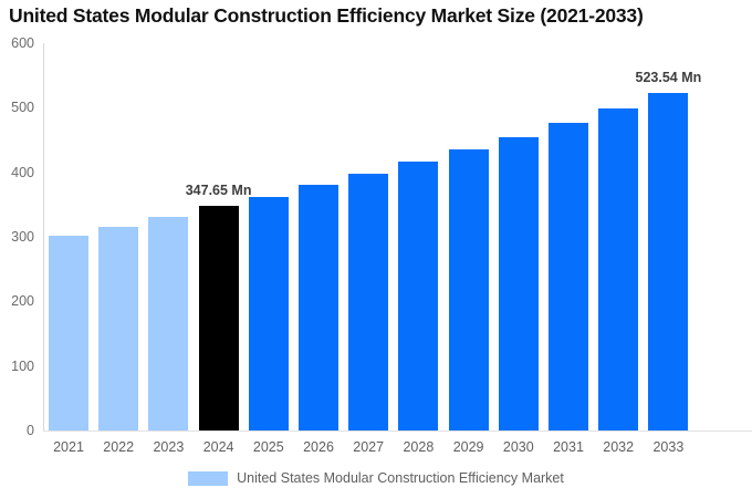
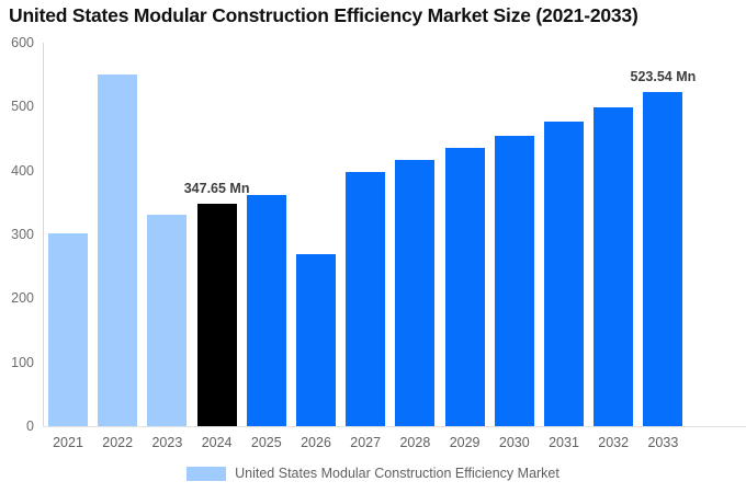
2022: 320 -> 550
2026: 380 -> 270
